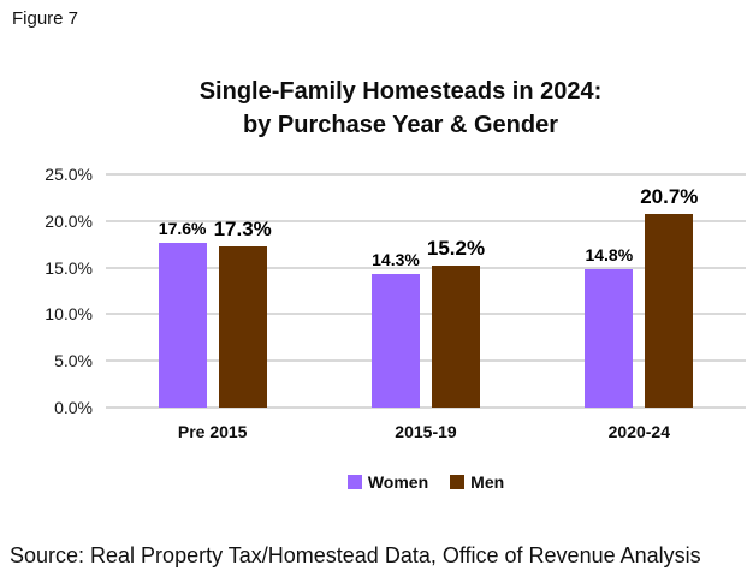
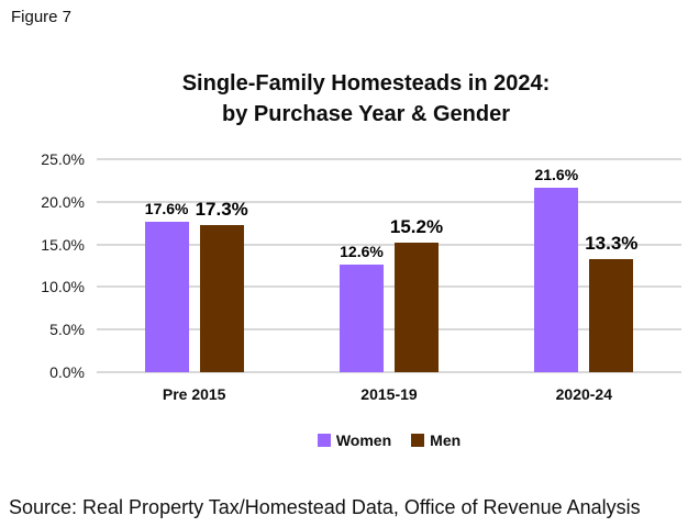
Women/2015-19: 14.3% -> 12.6%
Women/2020-24: 14.8% -> 21.6%
Men/2020-24: 20.7% -> 13.3%
